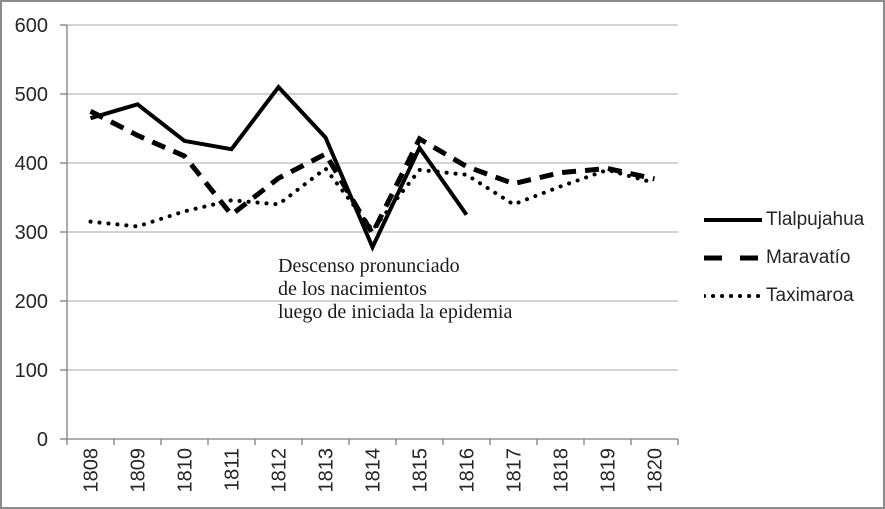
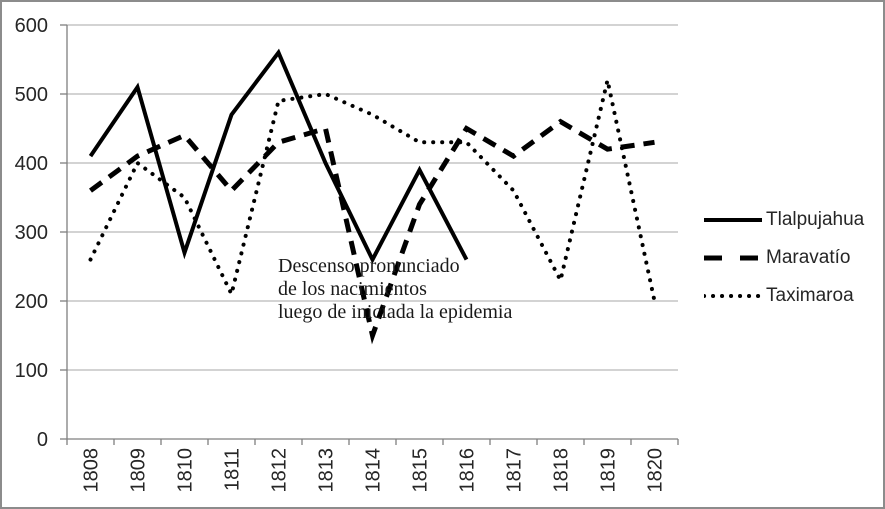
Tlalpujahua/1808: 460 -> 410
Maravatío/1808: 480 -> 360
Taximaroa/1808: 320 -> 260
Tlalpujahua/1809: 480 -> 510
Maravatío/1809: 440 -> 410
Taximaroa/1809: 310 -> 400
Tlalpujahua/1810: 430 -> 270
Maravatío/1810: 410 -> 440
Taximaroa/1810: 330 -> 350
Tlalpujahua/1811: 420 -> 470
Maravatío/1811: 320 -> 360
Taximaroa/1811: 350 -> 210
Tlalpujahua/1812: 510 -> 560
Maravatío/1812: 380 -> 430
Taximaroa/1812: 340 -> 490
Tlalpujahua/1813: 440 -> 400
Maravatío/1813: 410 -> 450
Taximaroa/1813: 390 -> 500
Tlalpujahua/1814: 280 -> 260
Maravatío/1814: 300 -> 150
Taximaroa/1814: 300 -> 470
Tlalpujahua/1815: 420 -> 390
Maravatío/1815: 440 -> 340
Taximaroa/1815: 390 -> 430
Tlalpujahua/1816: 320 -> 260
Maravatío/1816: 400 -> 450
Taximaroa/1816: 380 -> 430
Maravatío/1817: 370 -> 410
Taximaroa/1817: 340 -> 360
Maravatío/1818: 390 -> 460
Taximaroa/1818: 370 -> 230
Maravatío/1819: 390 -> 420
Taximaroa/1819: 390 -> 520
Maravatío/1820: 380 -> 430
Taximaroa/1820: 370 -> 200
